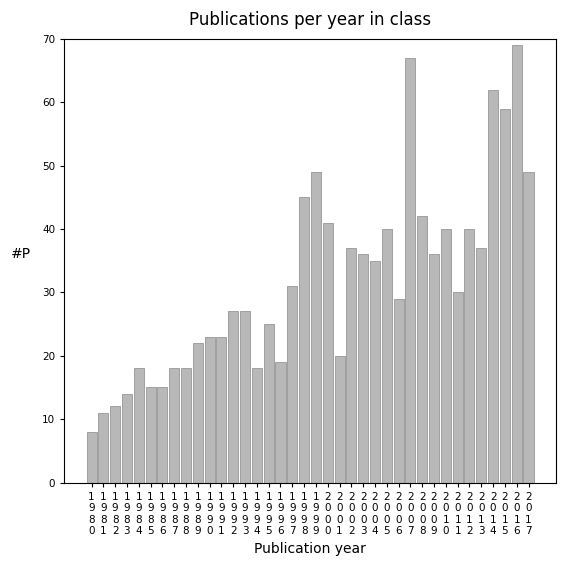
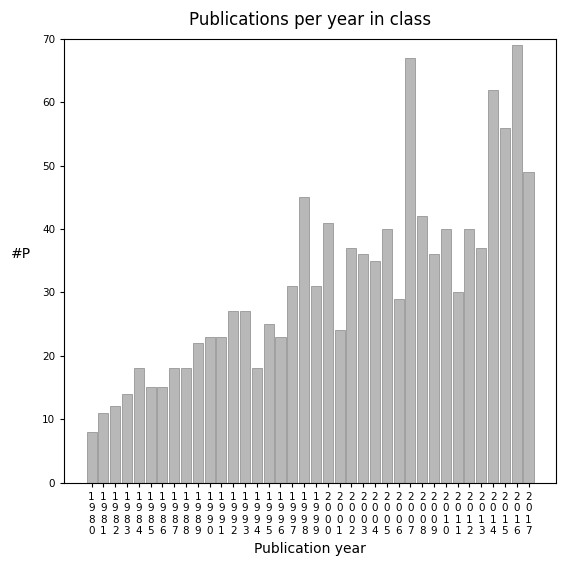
1 9 9 6: 19 -> 23
1 9 9 9: 49 -> 31
2 0 0 1: 20 -> 24
2 0 1 5: 59 -> 56
